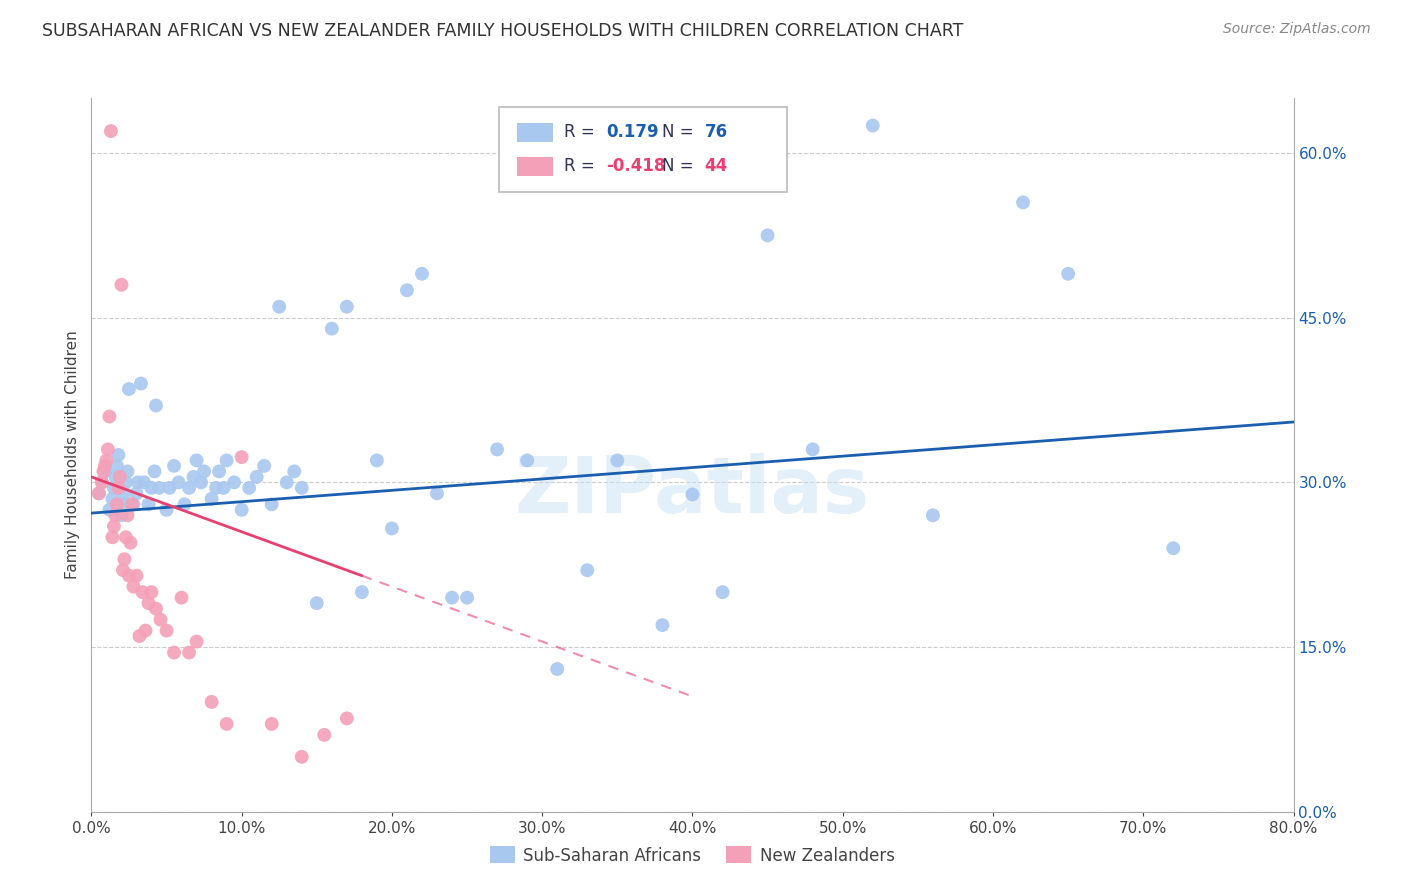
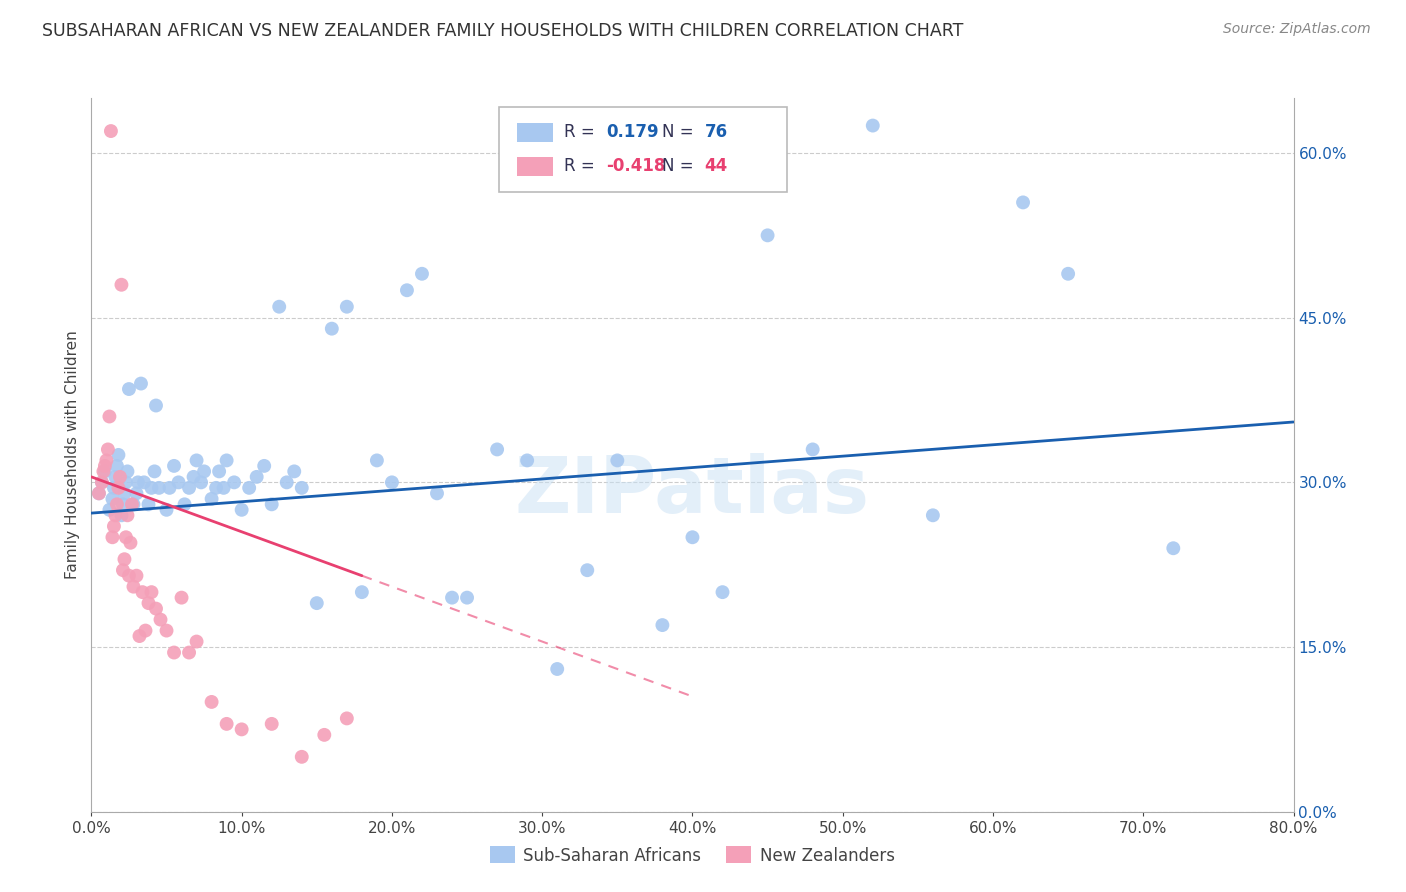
New Zealanders/10.0%: 32.3% -> 7.5%
Sub-Saharan Africans/20.0%: 25.8% -> 30.0%
Sub-Saharan Africans/40.0%: 28.9% -> 25.0%
